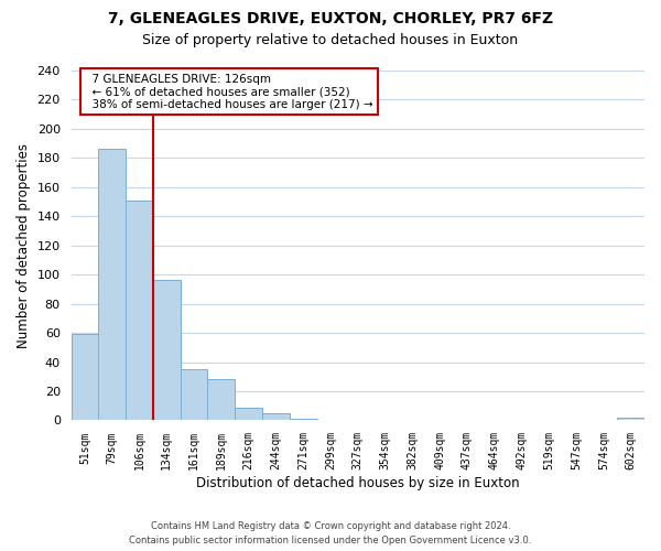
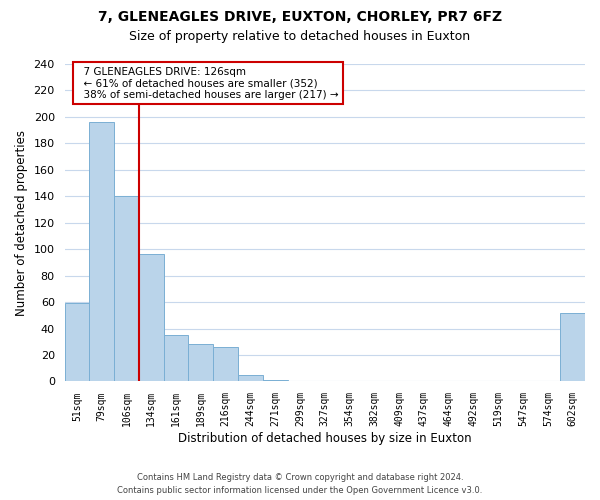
79sqm: 186 -> 196
106sqm: 151 -> 140
216sqm: 9 -> 26
602sqm: 2 -> 52
